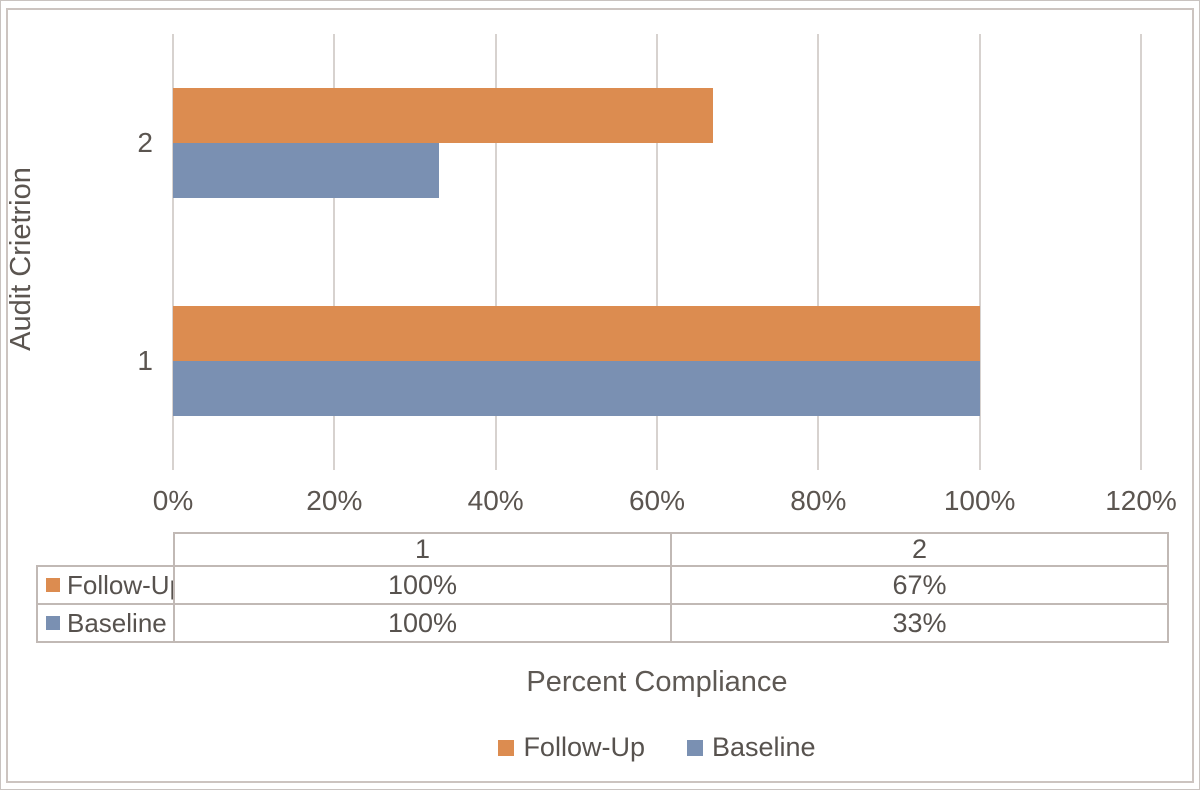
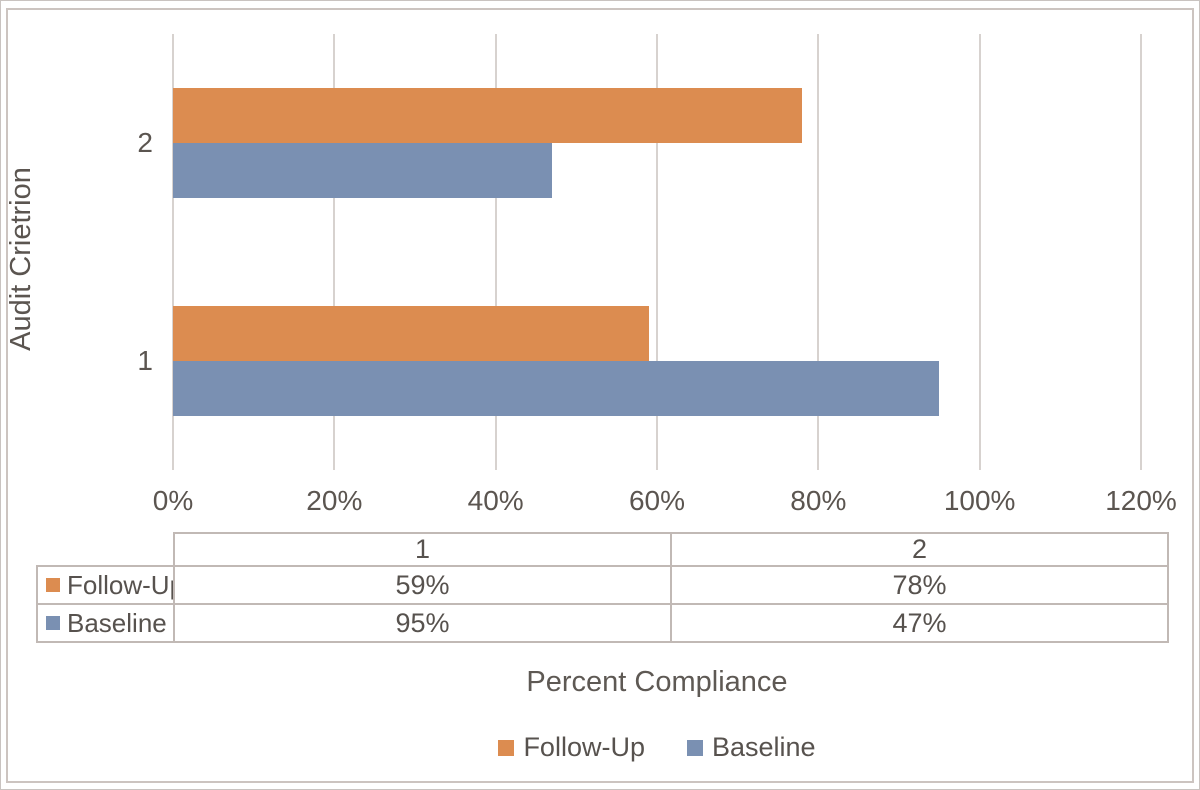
Follow-Up/1: 100% -> 59%
Baseline/1: 100% -> 95%
Follow-Up/2: 67% -> 78%
Baseline/2: 33% -> 47%
